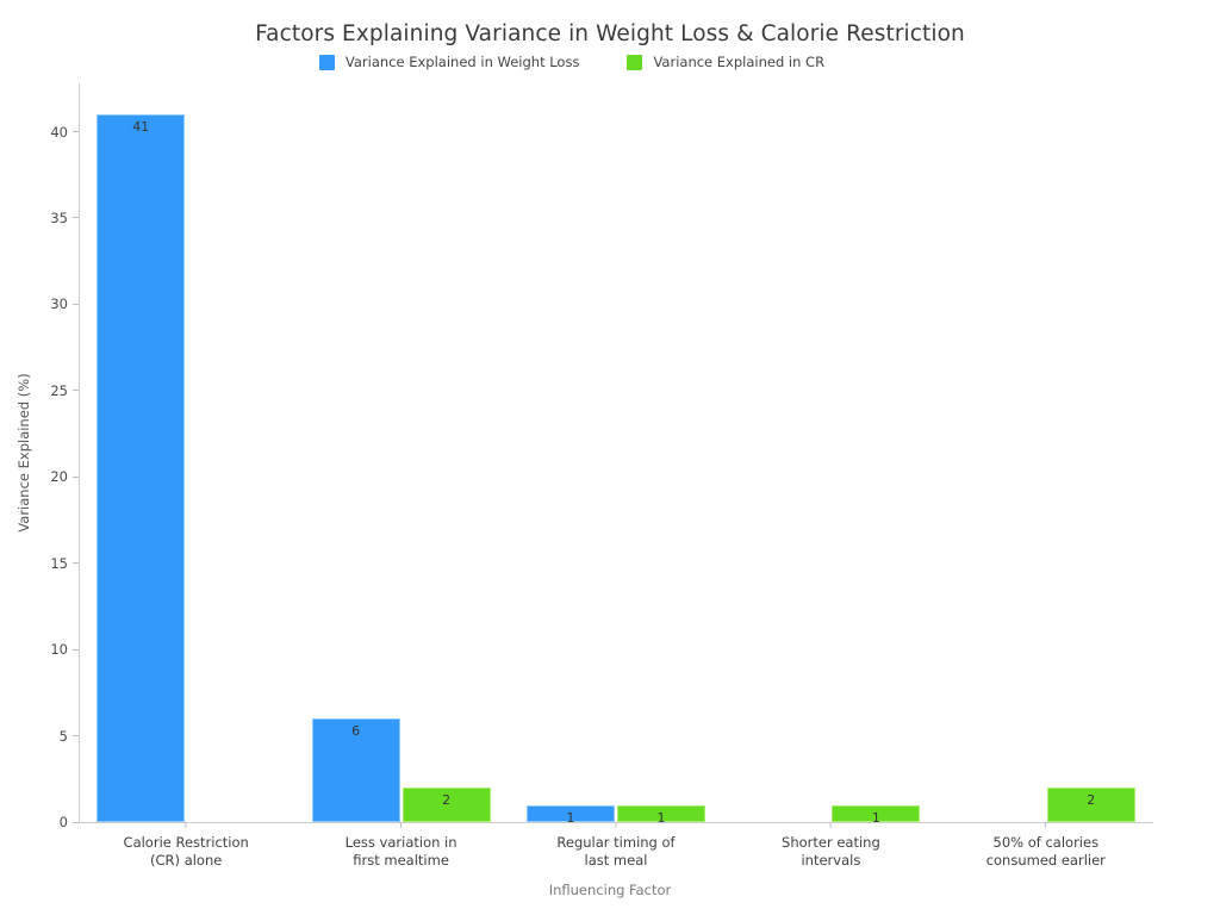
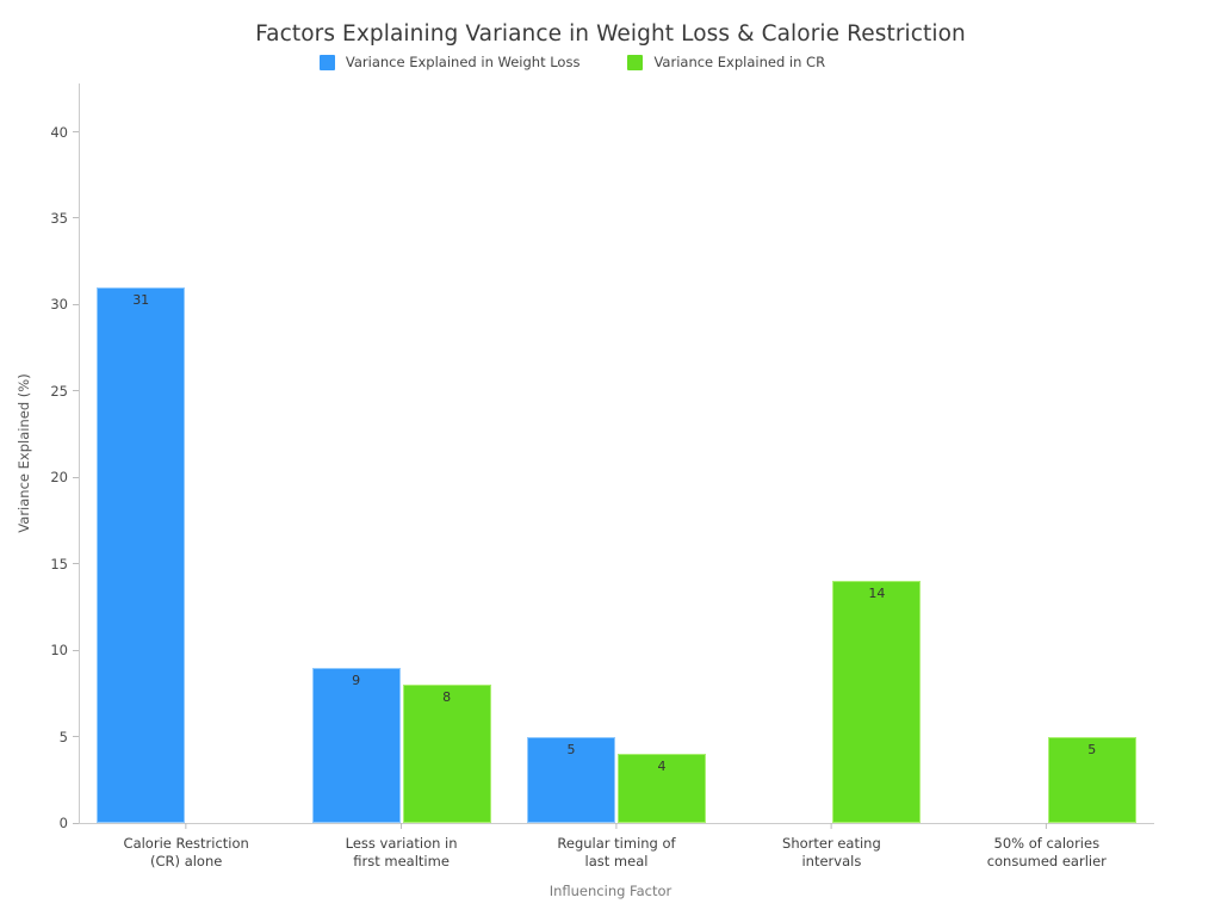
Variance Explained in Weight Loss/Calorie Restriction (CR) alone: 41 -> 31
Variance Explained in Weight Loss/Less variation in first mealtime: 6 -> 9
Variance Explained in CR/Less variation in first mealtime: 2 -> 8
Variance Explained in Weight Loss/Regular timing of last meal: 1 -> 5
Variance Explained in CR/Regular timing of last meal: 1 -> 4
Variance Explained in CR/Shorter eating intervals: 1 -> 14
Variance Explained in CR/50% of calories consumed earlier: 2 -> 5
